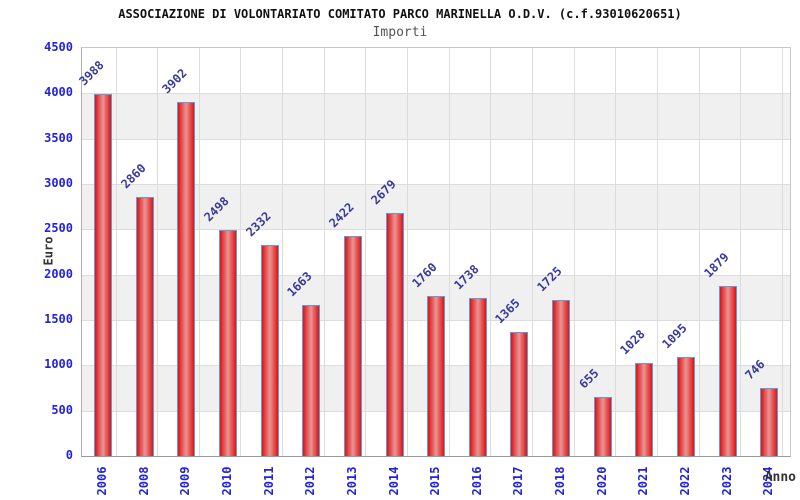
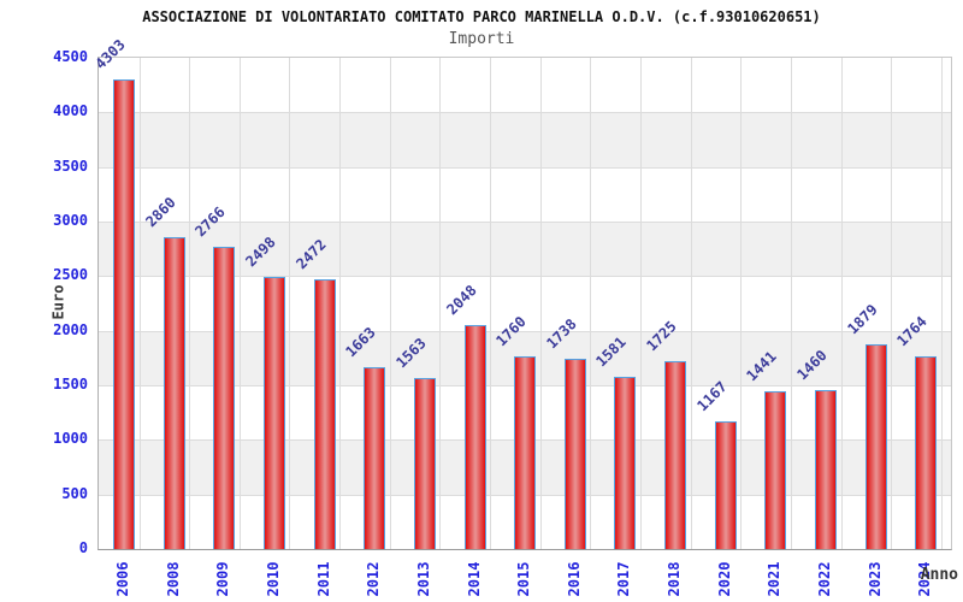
2006: 3988 -> 4303
2009: 3902 -> 2766
2011: 2332 -> 2472
2013: 2422 -> 1563
2014: 2679 -> 2048
2017: 1365 -> 1581
2020: 655 -> 1167
2021: 1028 -> 1441
2022: 1095 -> 1460
2024: 746 -> 1764
